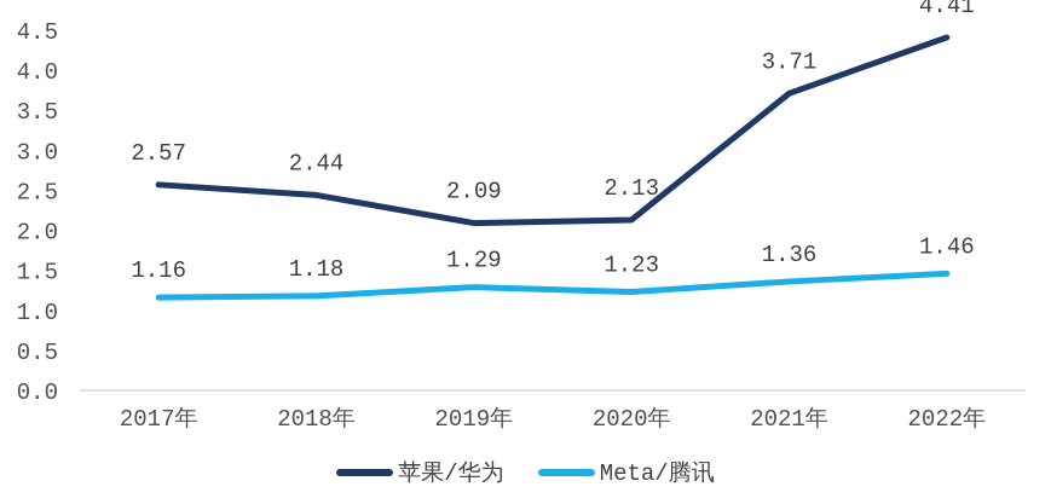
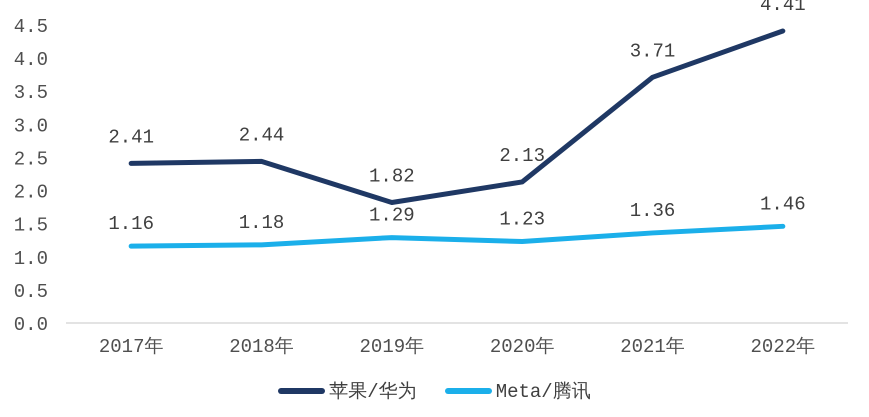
苹果/华为/2017年: 2.57 -> 2.41
苹果/华为/2019年: 2.09 -> 1.82
